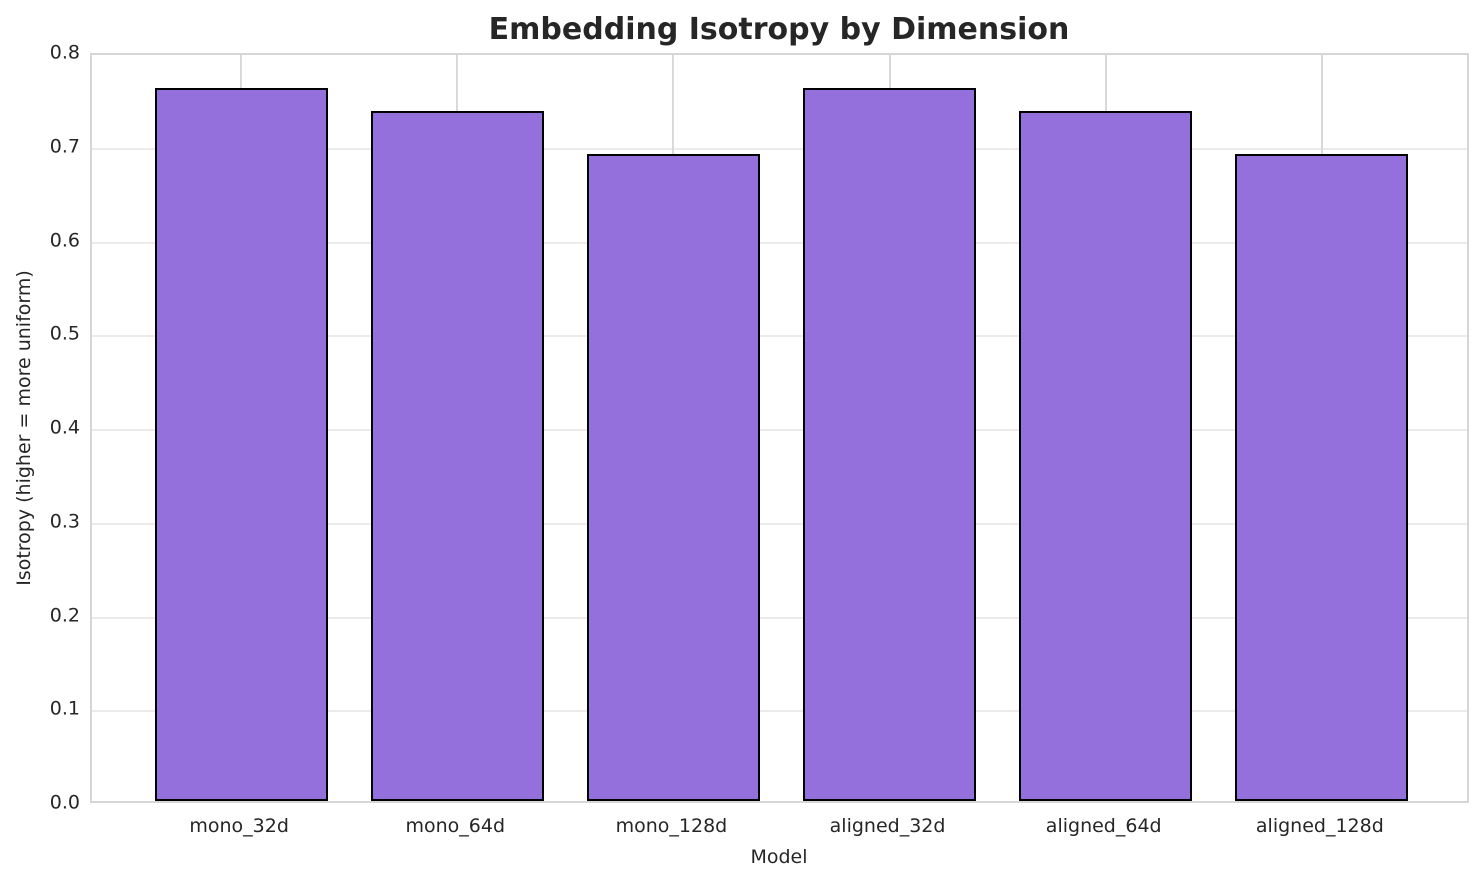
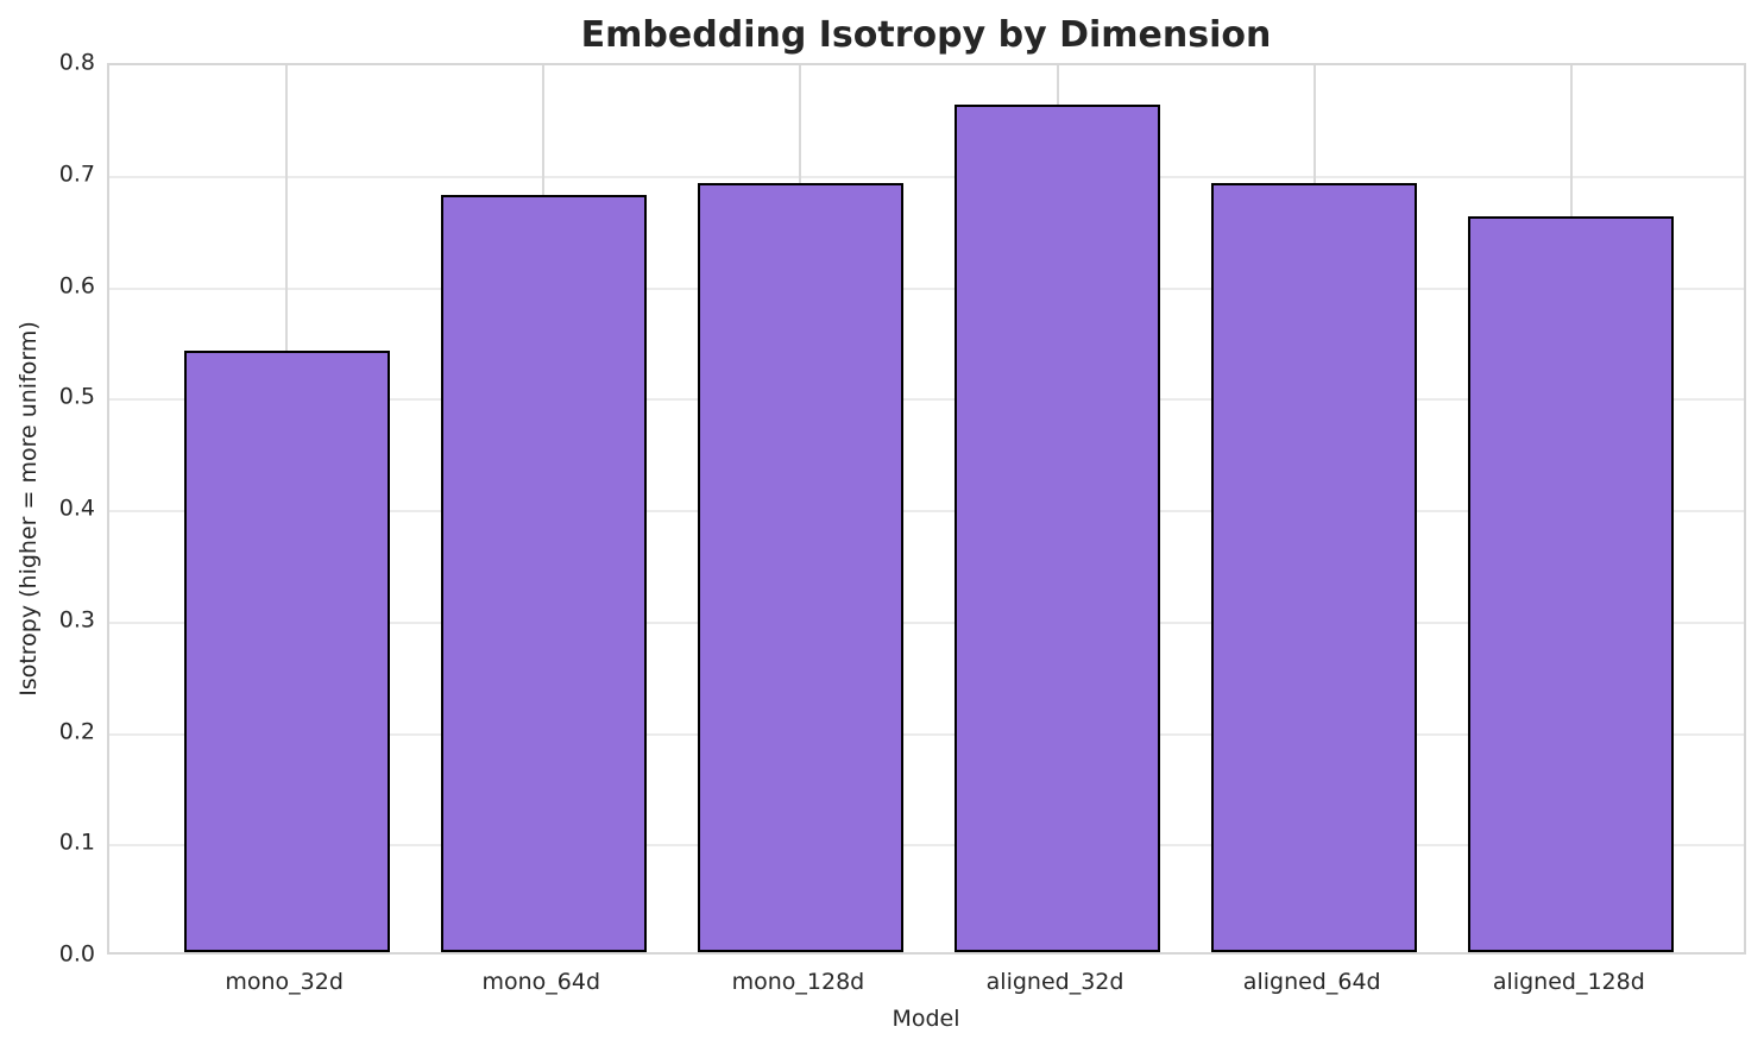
mono_32d: 0.76 -> 0.54
mono_64d: 0.74 -> 0.68
aligned_64d: 0.74 -> 0.69
aligned_128d: 0.69 -> 0.66
